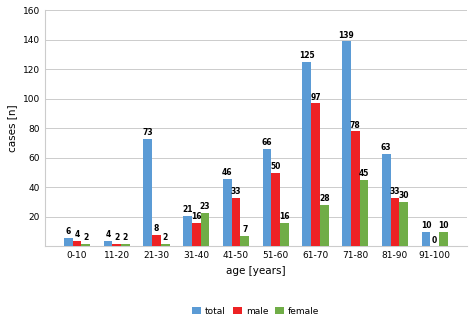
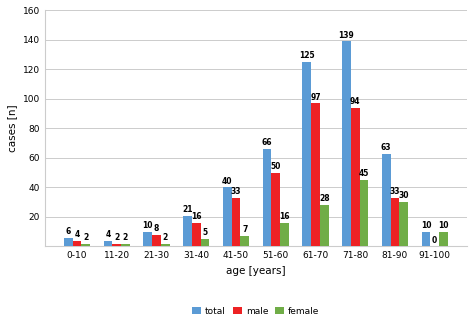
total/21-30: 73 -> 10
female/31-40: 23 -> 5
total/41-50: 46 -> 40
male/71-80: 78 -> 94
